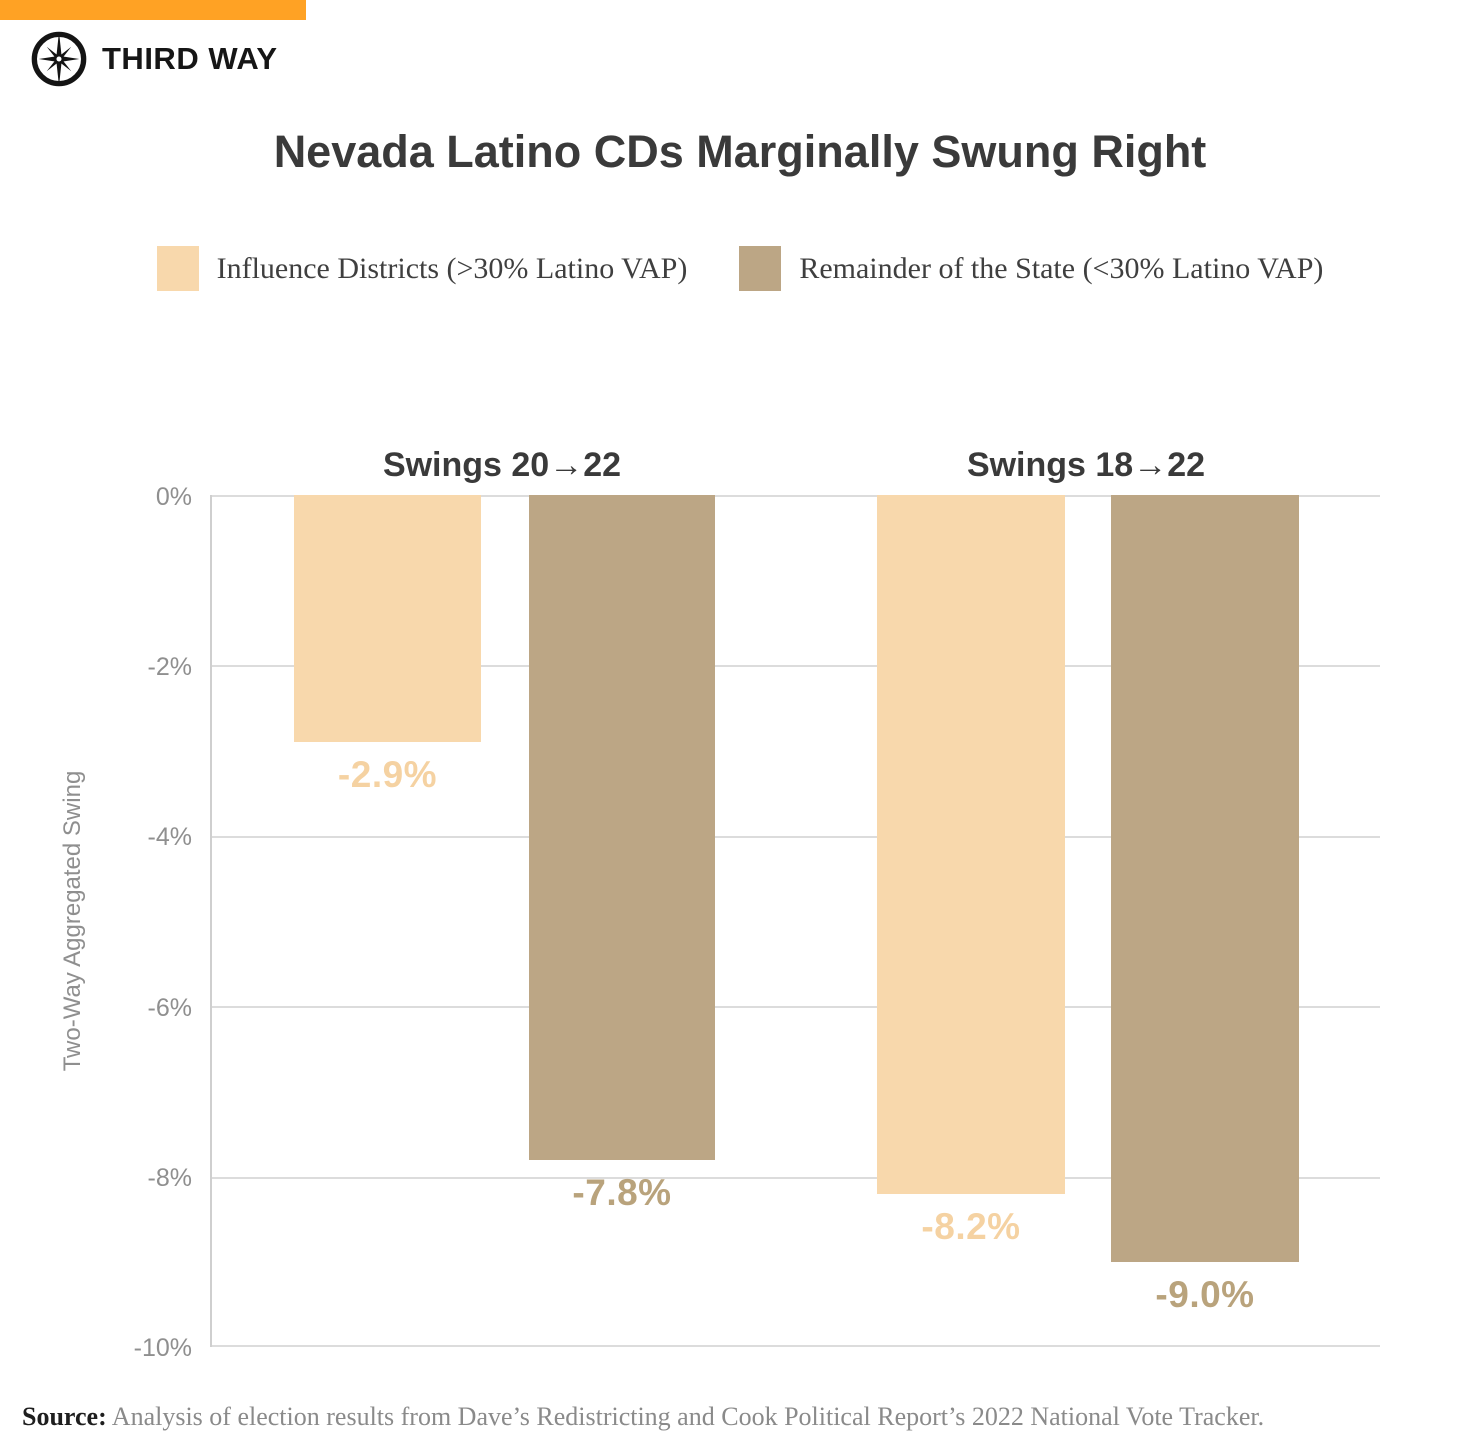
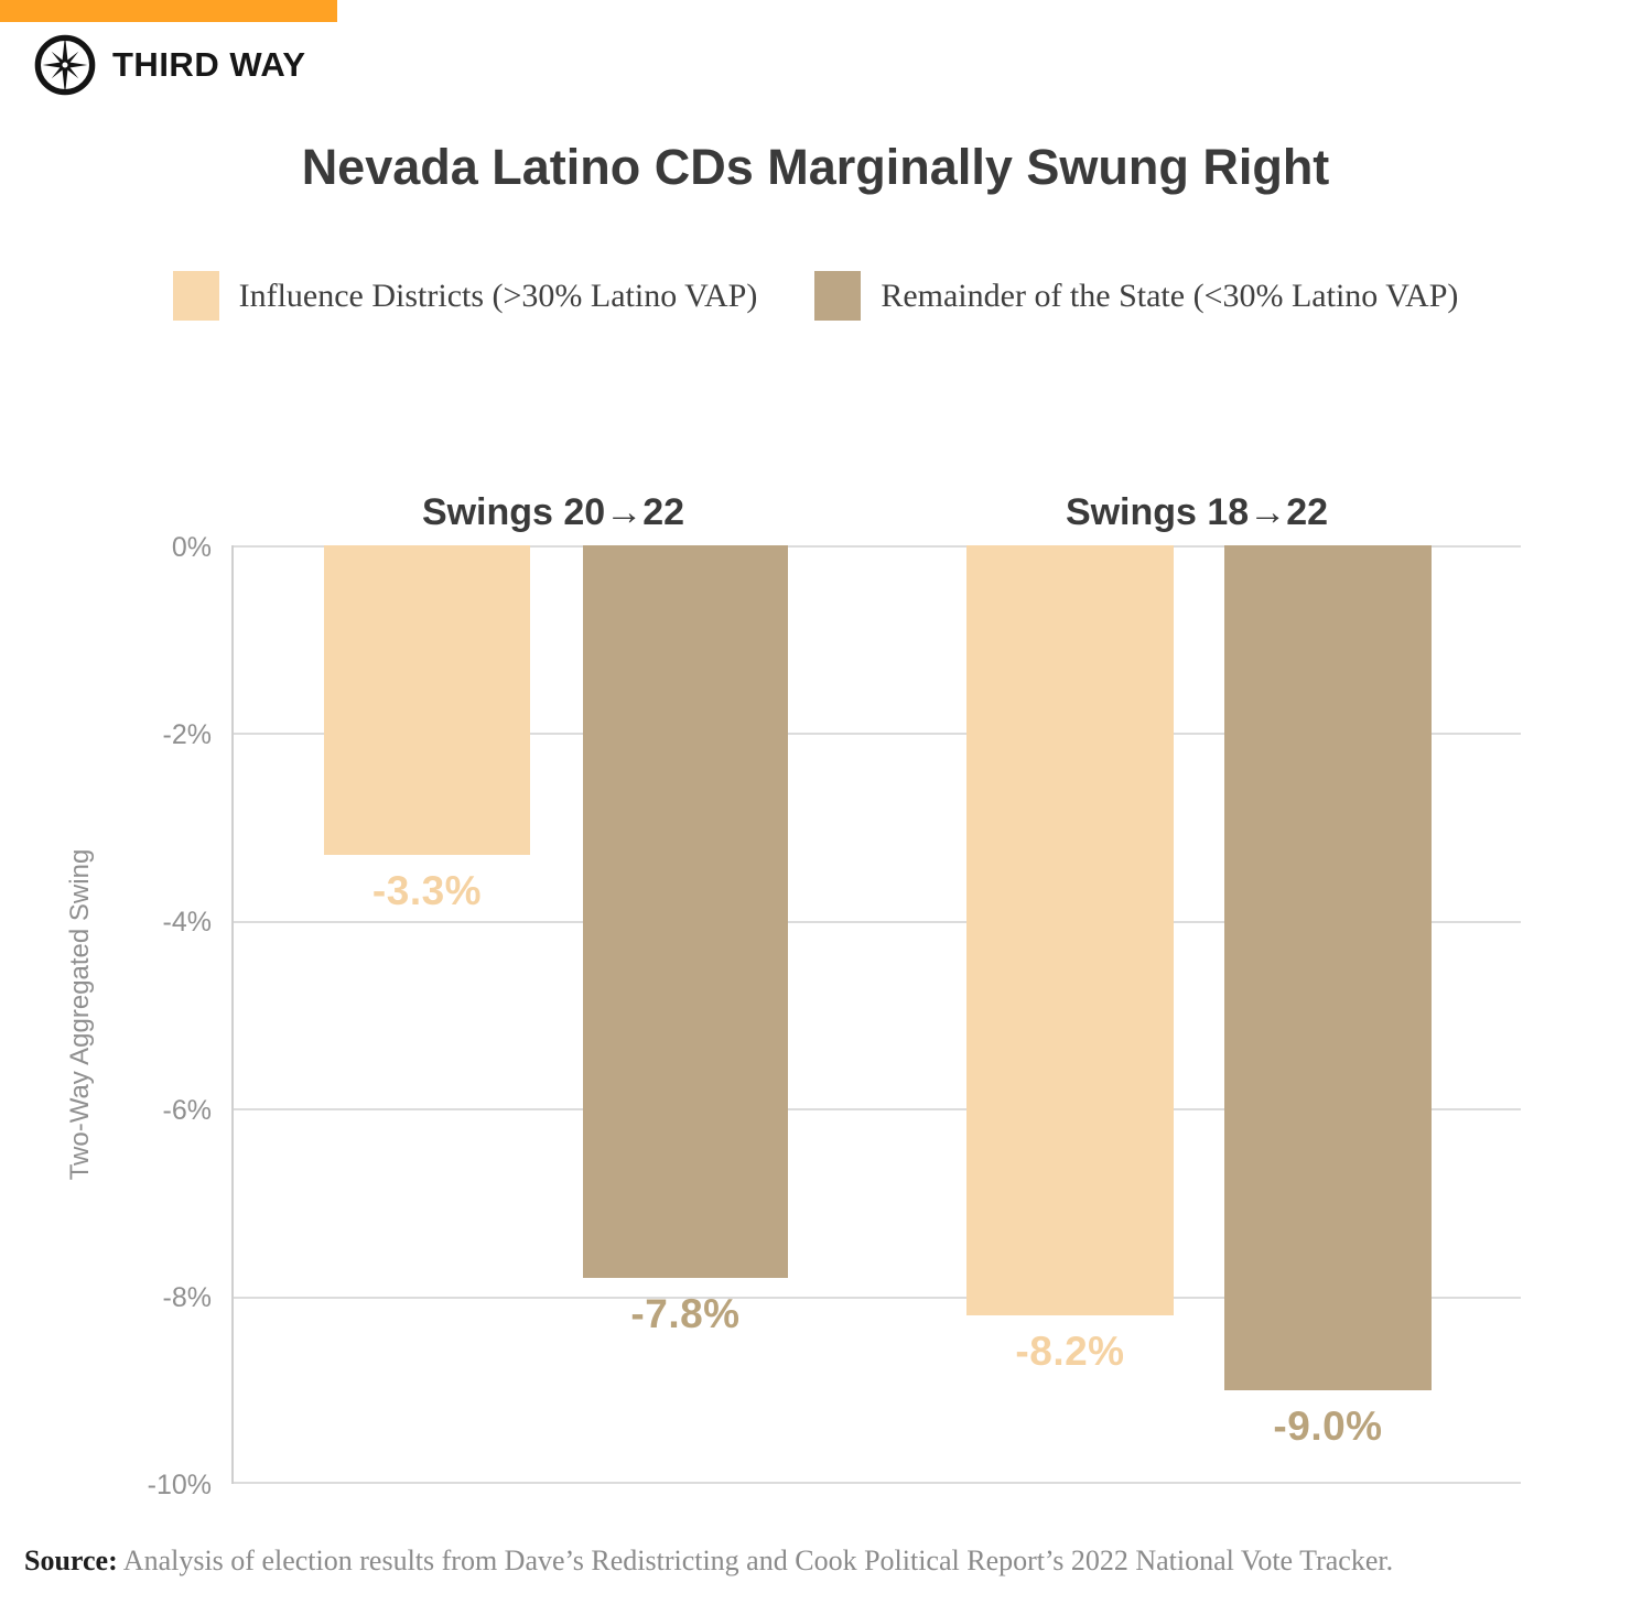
Influence Districts (>30% Latino VAP)/Swings 20→22: -2.9% -> -3.3%
